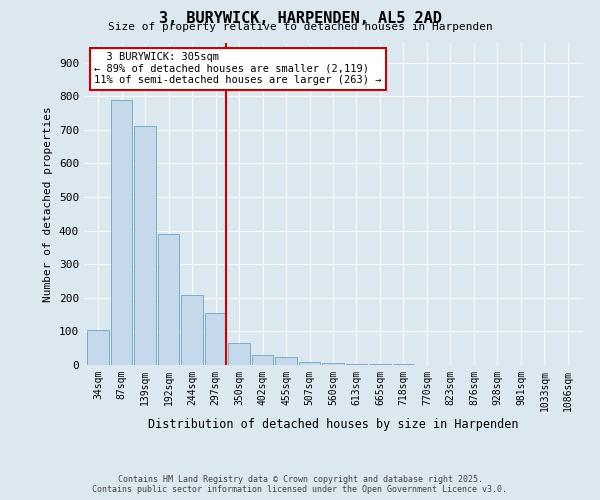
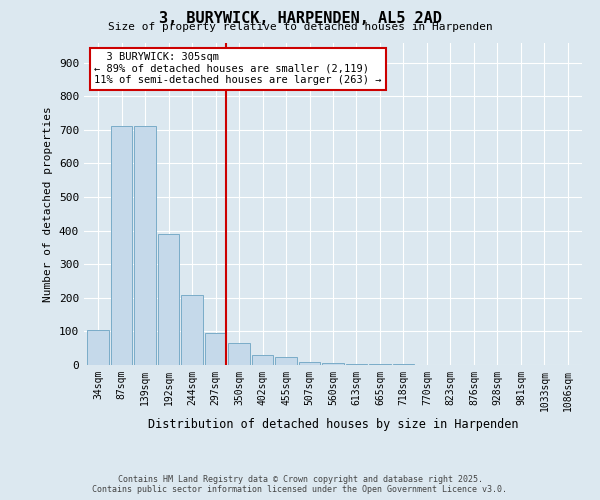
87sqm: 790 -> 710
297sqm: 155 -> 95
